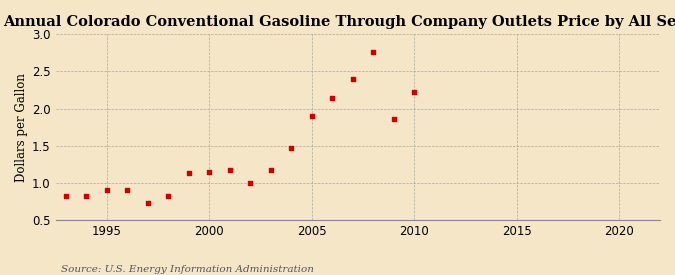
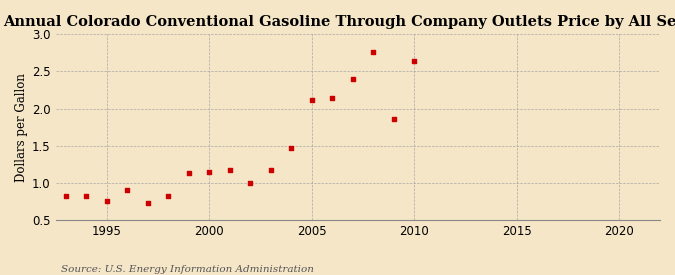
1995: 0.91 -> 0.76
2005: 1.90 -> 2.12
2010: 2.23 -> 2.64
